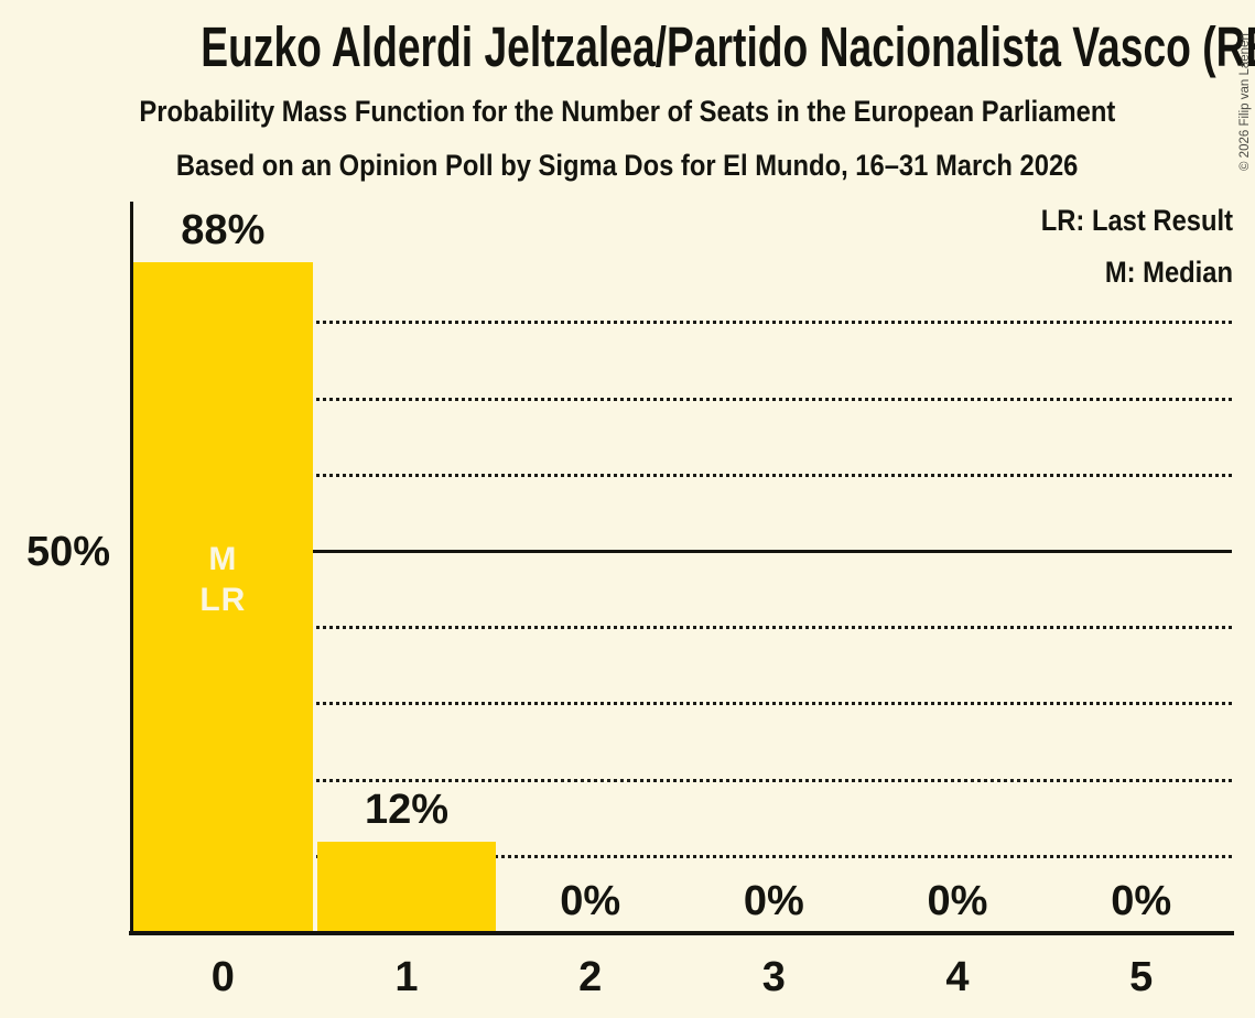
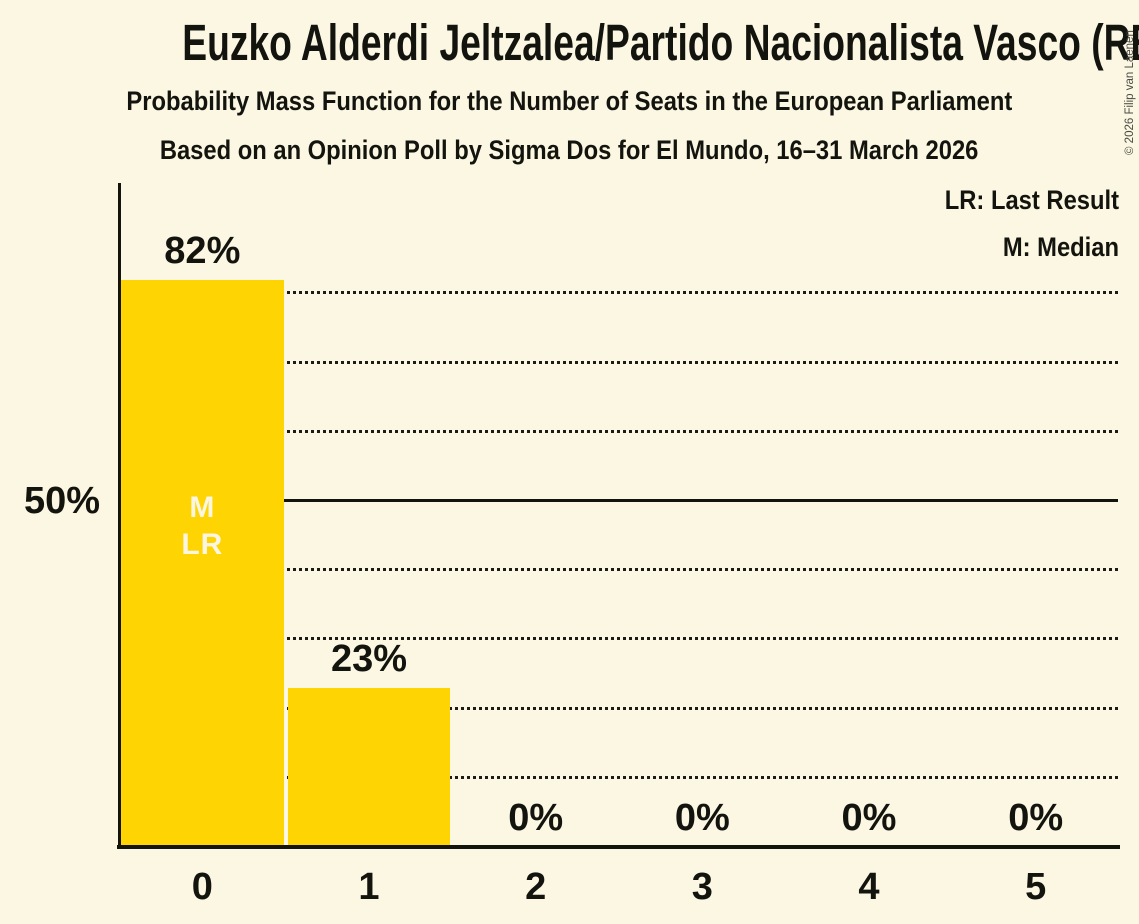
0: 88% -> 82%
1: 12% -> 23%
